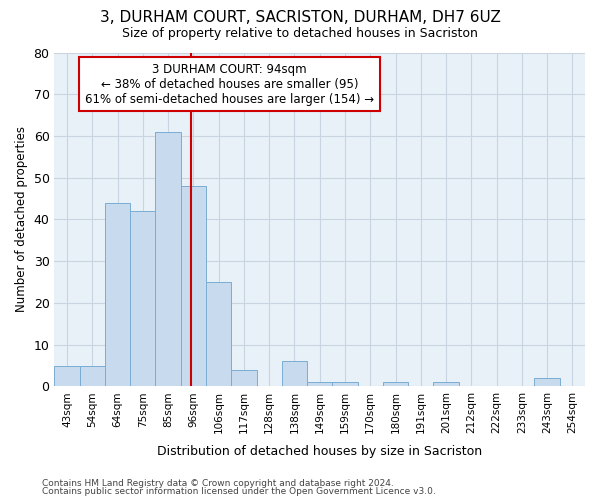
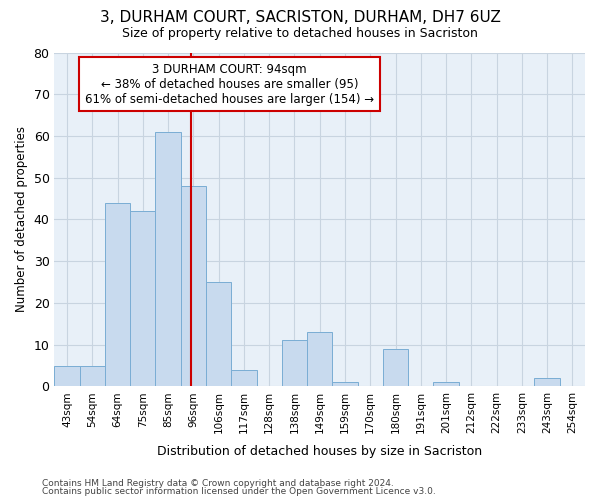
138sqm: 6 -> 11
149sqm: 1 -> 13
180sqm: 1 -> 9
